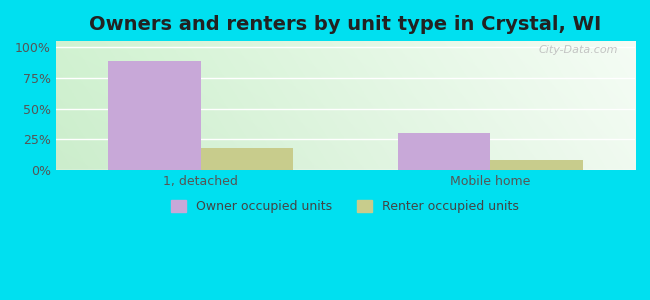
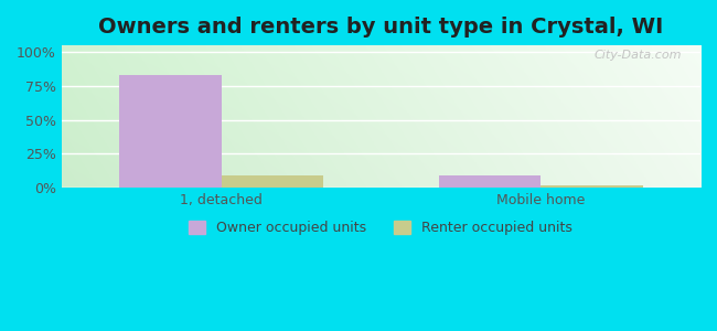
Owner occupied units/1, detached: 89% -> 83%
Renter occupied units/1, detached: 18% -> 9%
Owner occupied units/Mobile home: 30% -> 9%
Renter occupied units/Mobile home: 8% -> 2%
